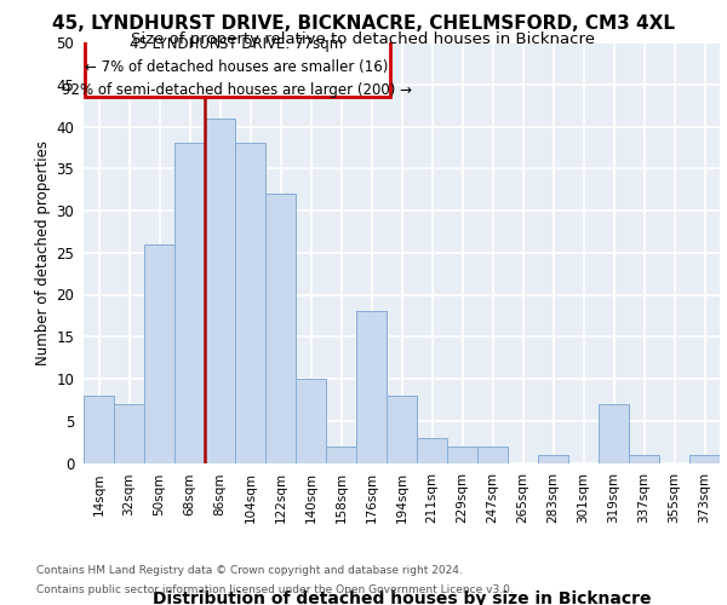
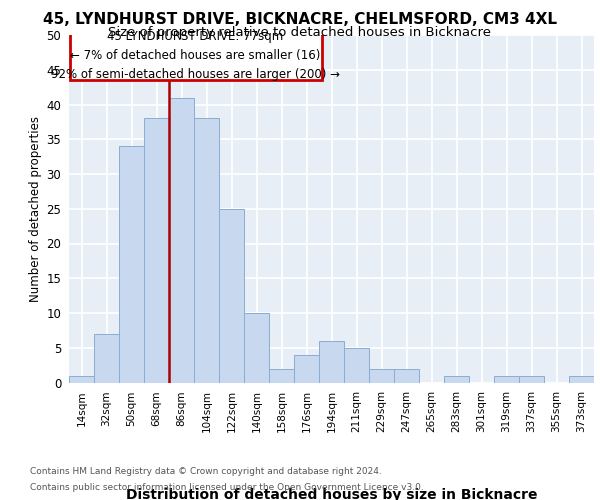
14sqm: 8 -> 1
50sqm: 26 -> 34
122sqm: 32 -> 25
176sqm: 18 -> 4
194sqm: 8 -> 6
211sqm: 3 -> 5
319sqm: 7 -> 1
